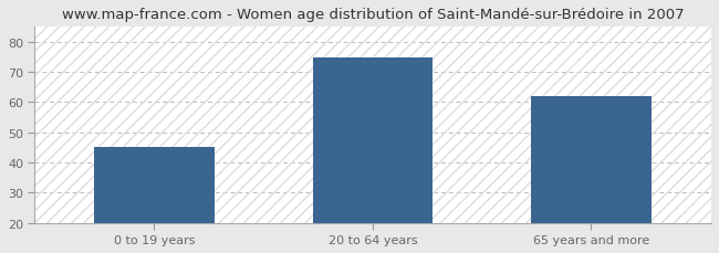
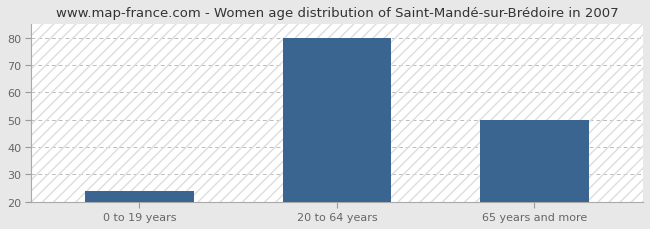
0 to 19 years: 45 -> 24
20 to 64 years: 75 -> 80
65 years and more: 62 -> 50
